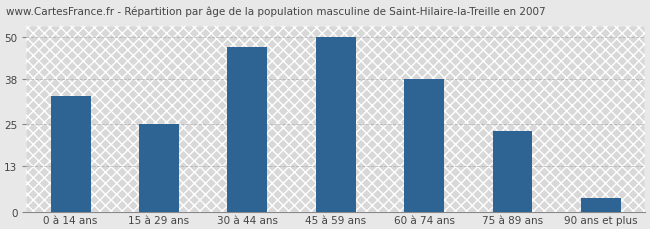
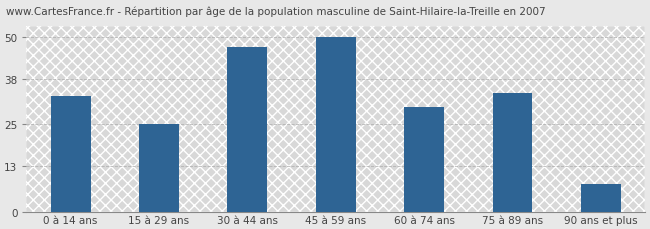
60 à 74 ans: 38 -> 30
75 à 89 ans: 23 -> 34
90 ans et plus: 4 -> 8
